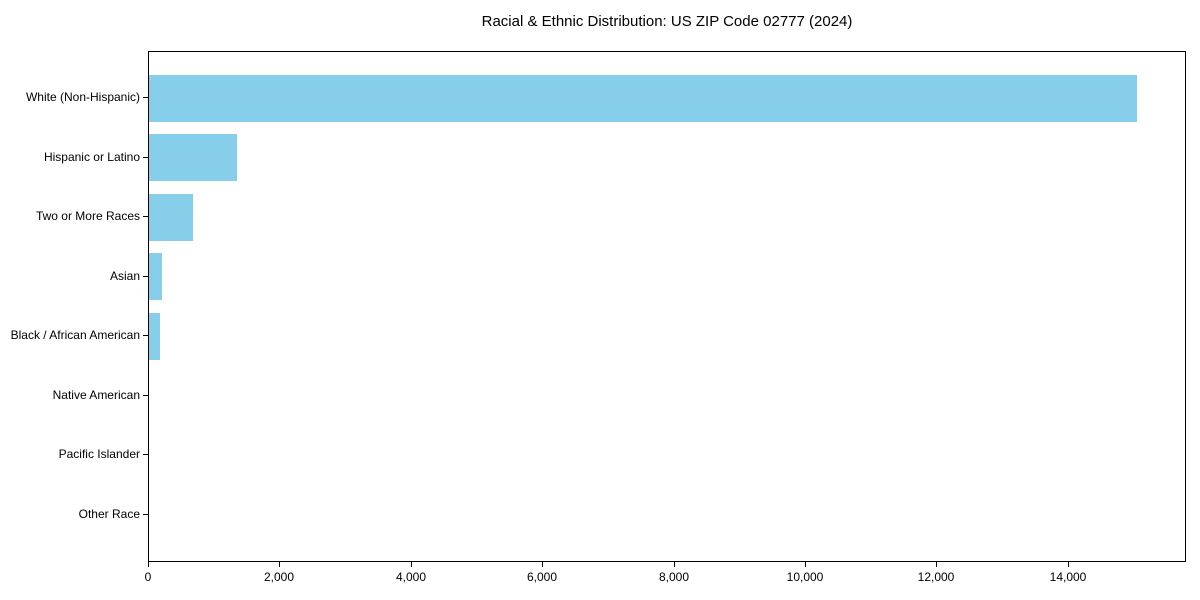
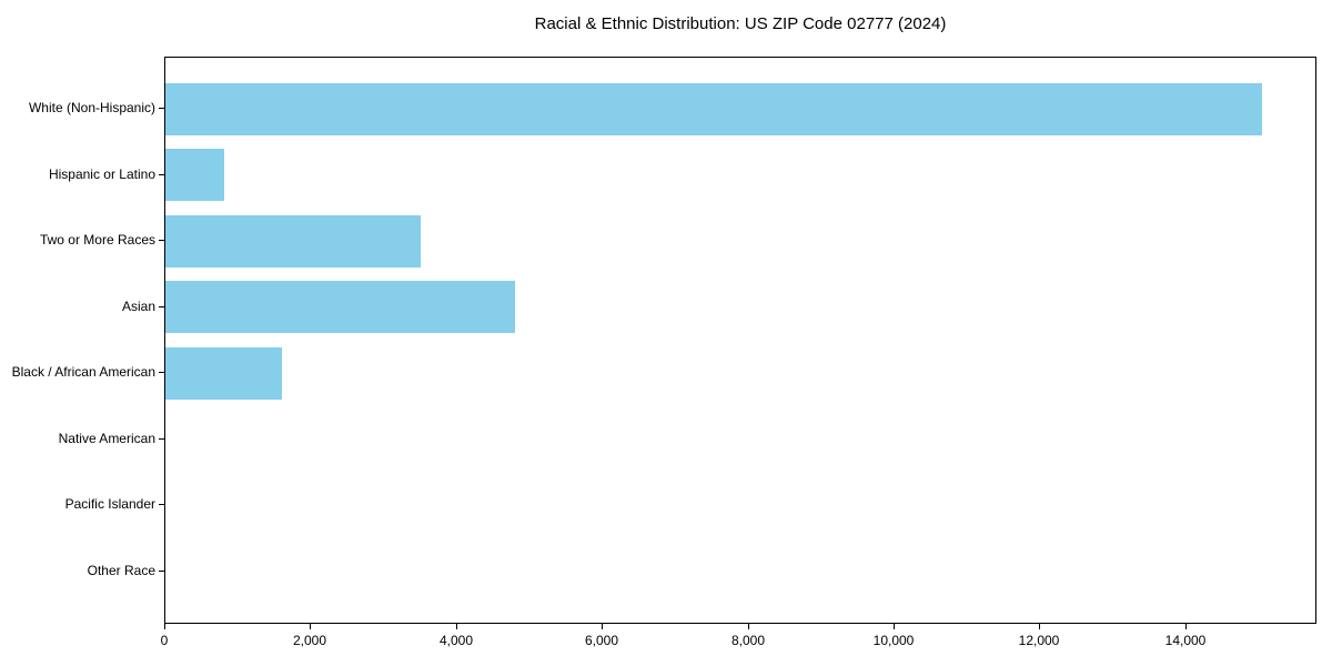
Hispanic or Latino: 1300 -> 800
Two or More Races: 700 -> 3500
Asian: 200 -> 4800
Black / African American: 200 -> 1600
